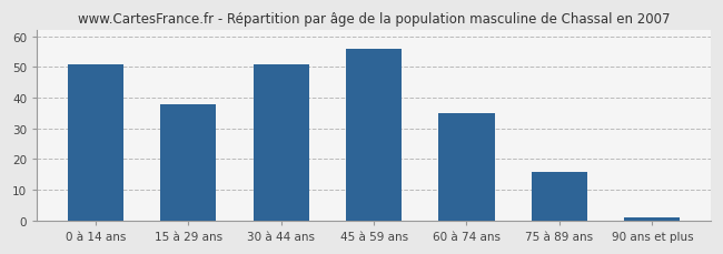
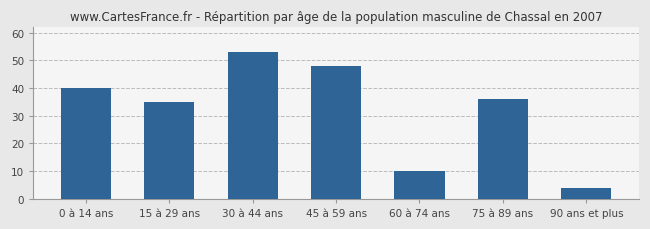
0 à 14 ans: 51 -> 40
15 à 29 ans: 38 -> 35
30 à 44 ans: 51 -> 53
45 à 59 ans: 56 -> 48
60 à 74 ans: 35 -> 10
75 à 89 ans: 16 -> 36
90 ans et plus: 1 -> 4
